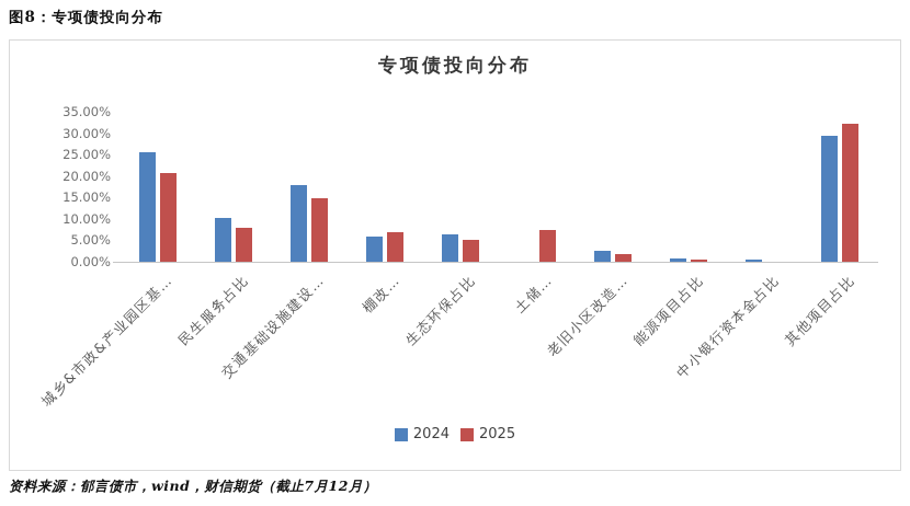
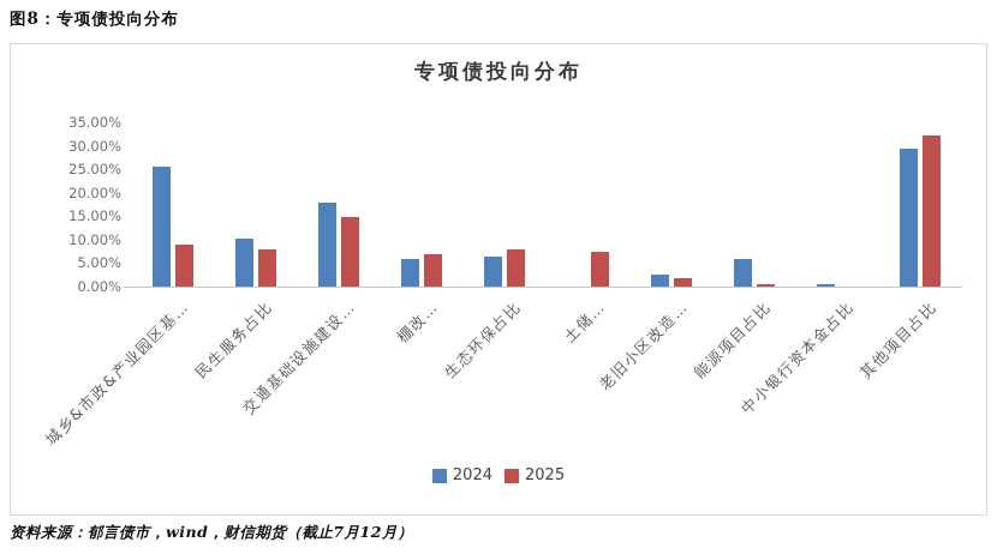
2025/城乡&市政&产业园区基…: 21% -> 9%
2025/生态环保占比: 5% -> 8%
2024/能源项目占比: 1% -> 6%
